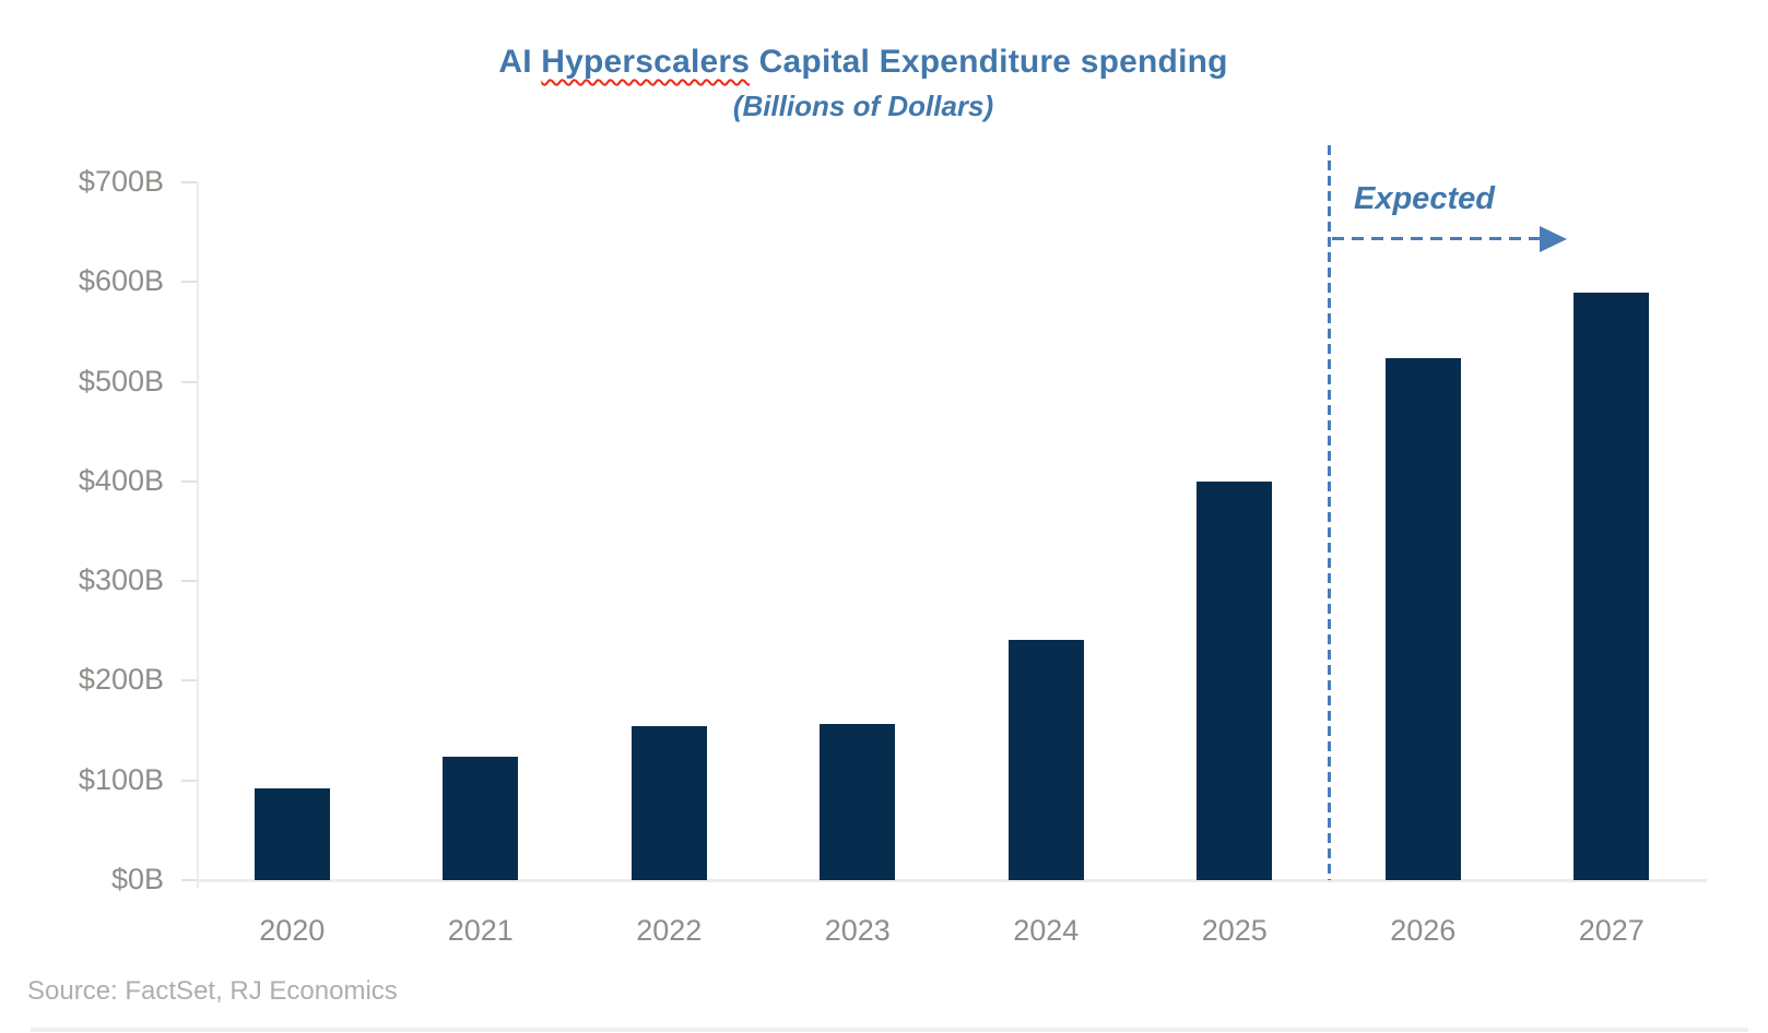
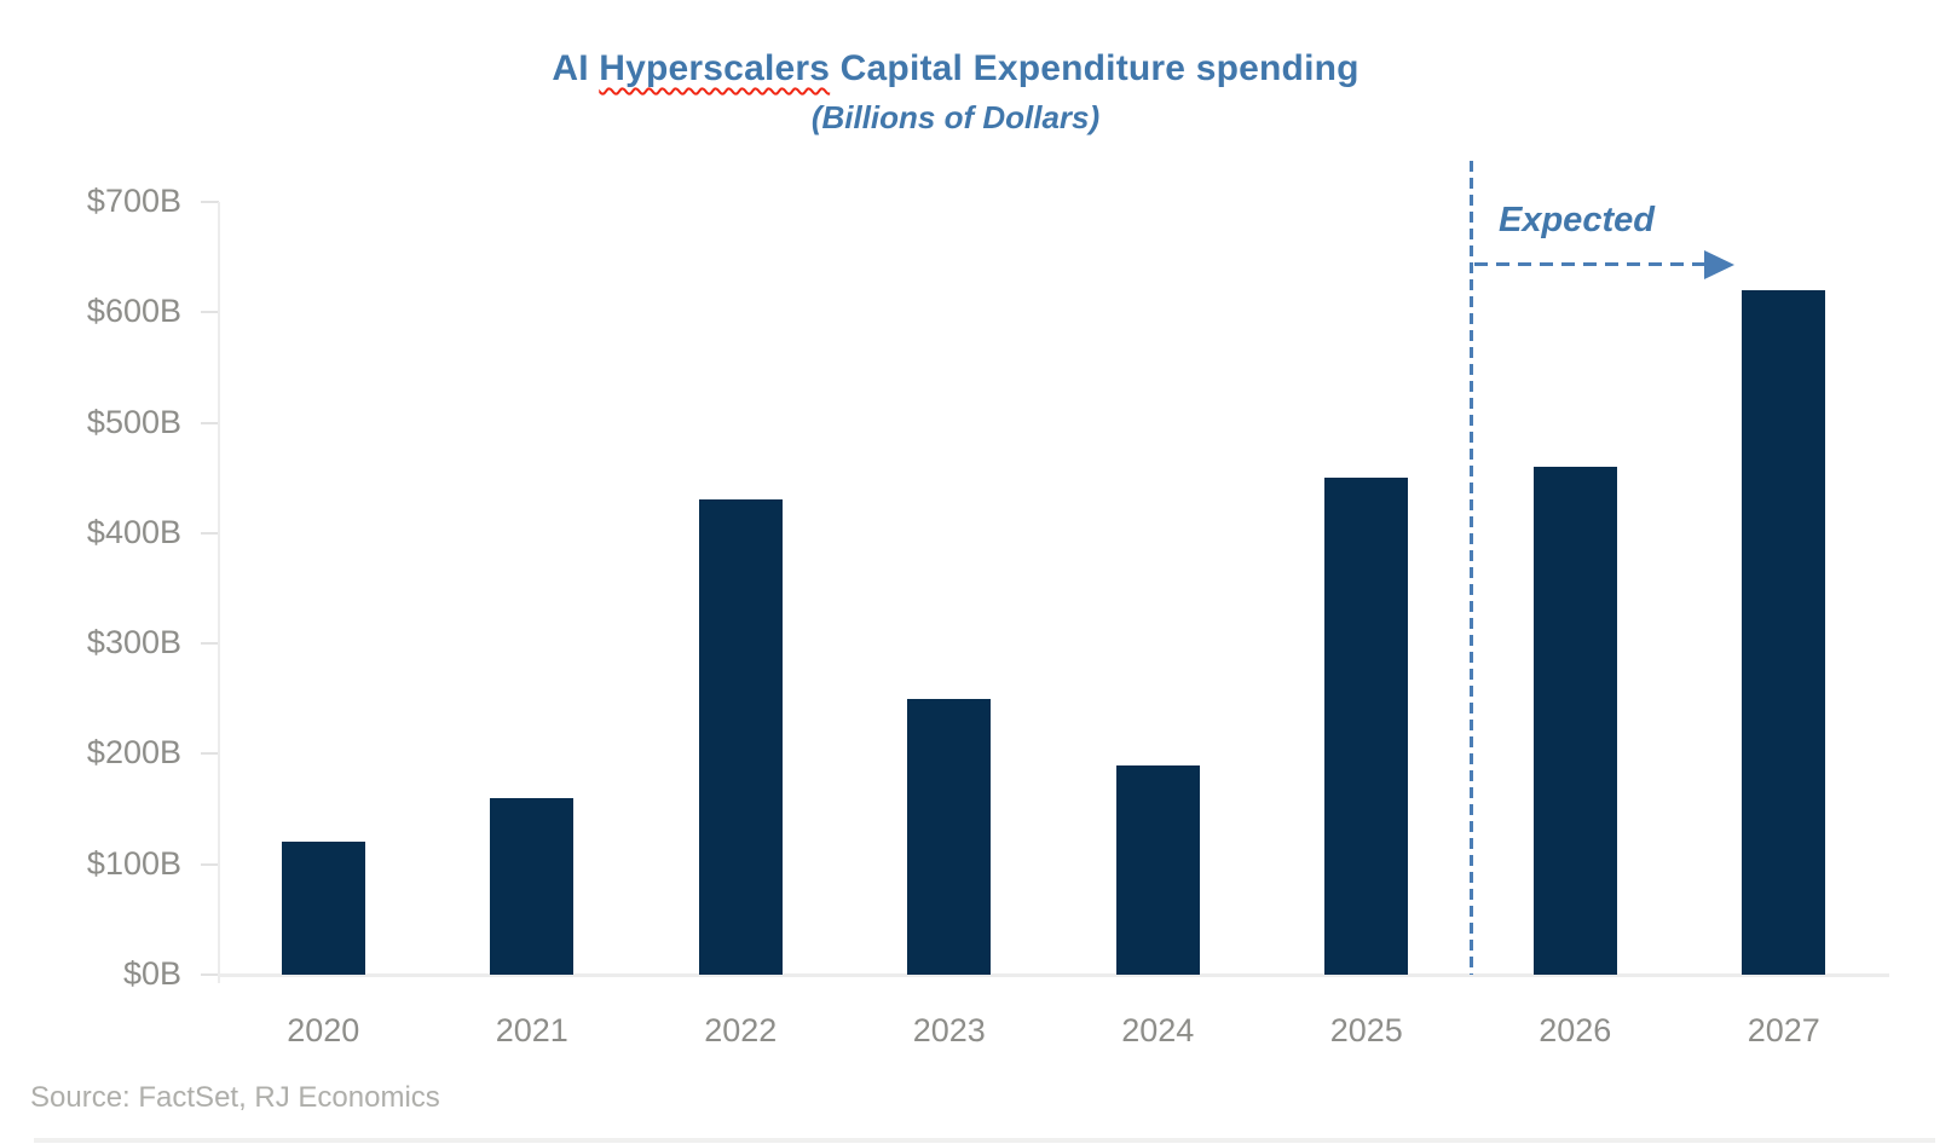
2020: $90B -> $120B
2021: $120B -> $160B
2022: $160B -> $430B
2023: $160B -> $250B
2024: $240B -> $190B
2025: $400B -> $450B
2026: $520B -> $460B
2027: $590B -> $620B
